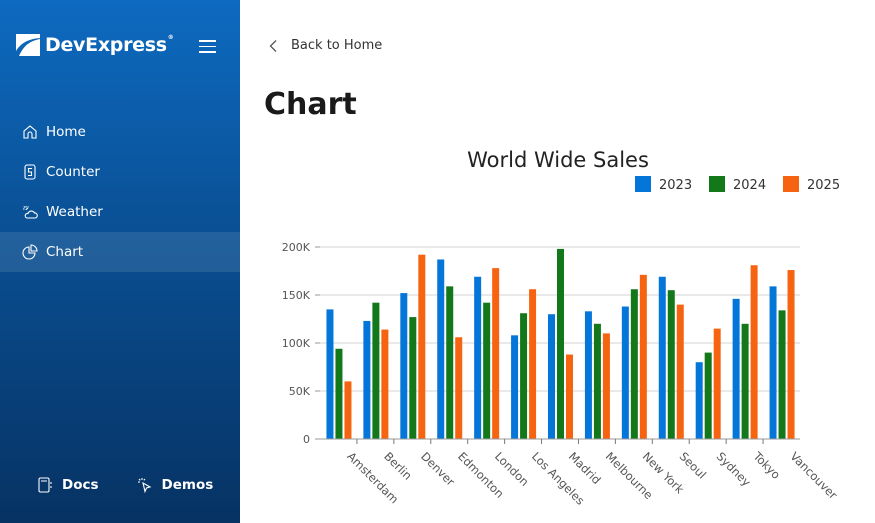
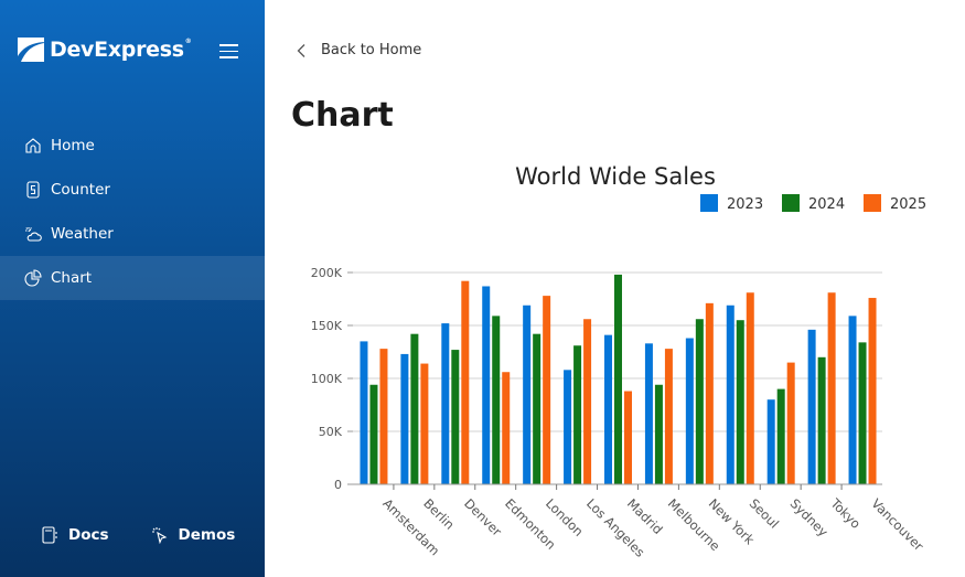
2025/Amsterdam: 60K -> 130K
2023/Madrid: 130K -> 140K
2024/Melbourne: 120K -> 90K
2025/Melbourne: 110K -> 130K
2025/Seoul: 140K -> 180K
